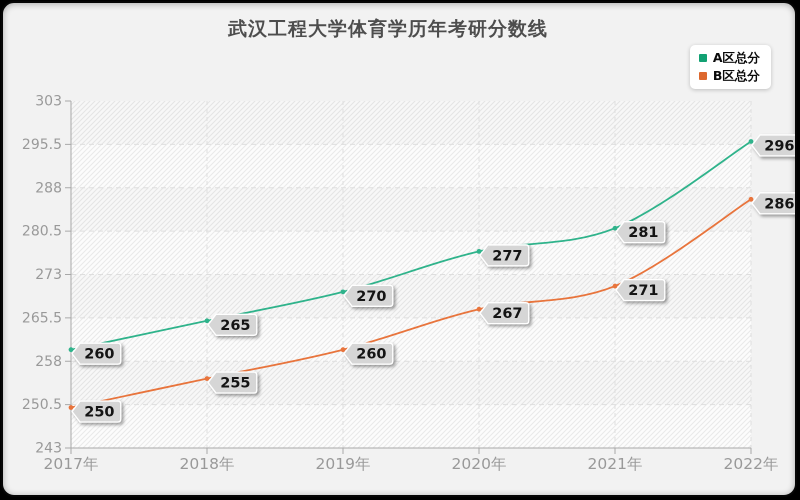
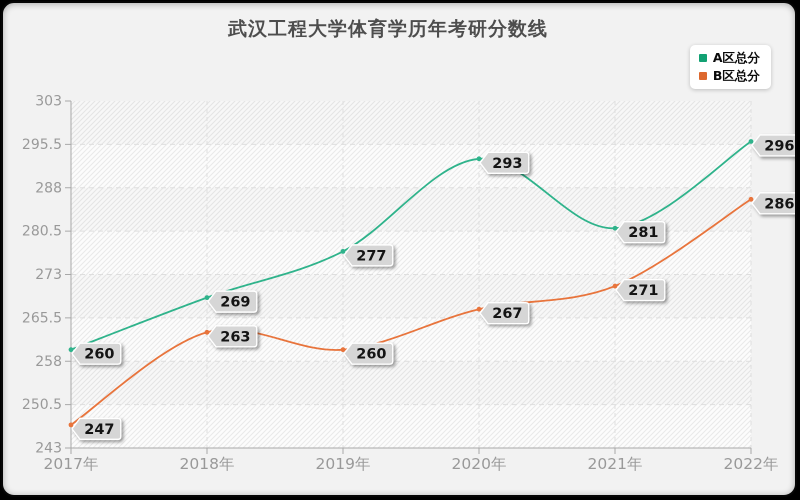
B区总分/2017年: 250 -> 247
A区总分/2018年: 265 -> 269
B区总分/2018年: 255 -> 263
A区总分/2019年: 270 -> 277
A区总分/2020年: 277 -> 293
